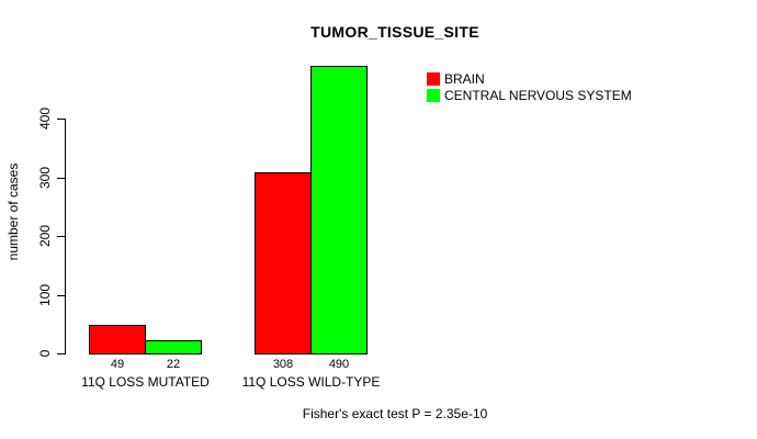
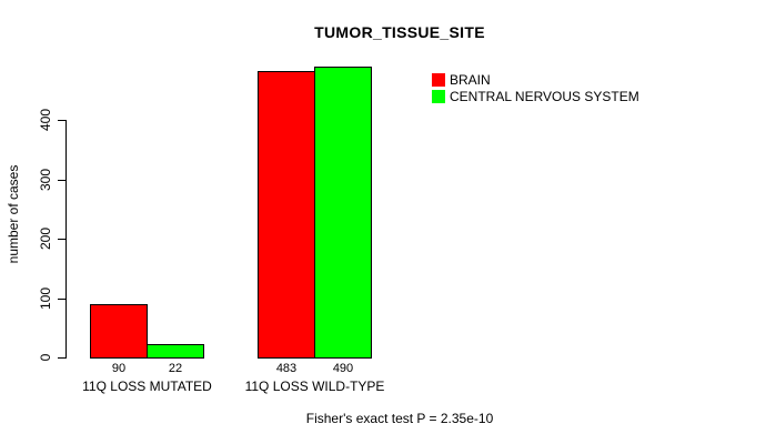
BRAIN/11Q LOSS MUTATED: 49 -> 90
BRAIN/11Q LOSS WILD-TYPE: 308 -> 483
